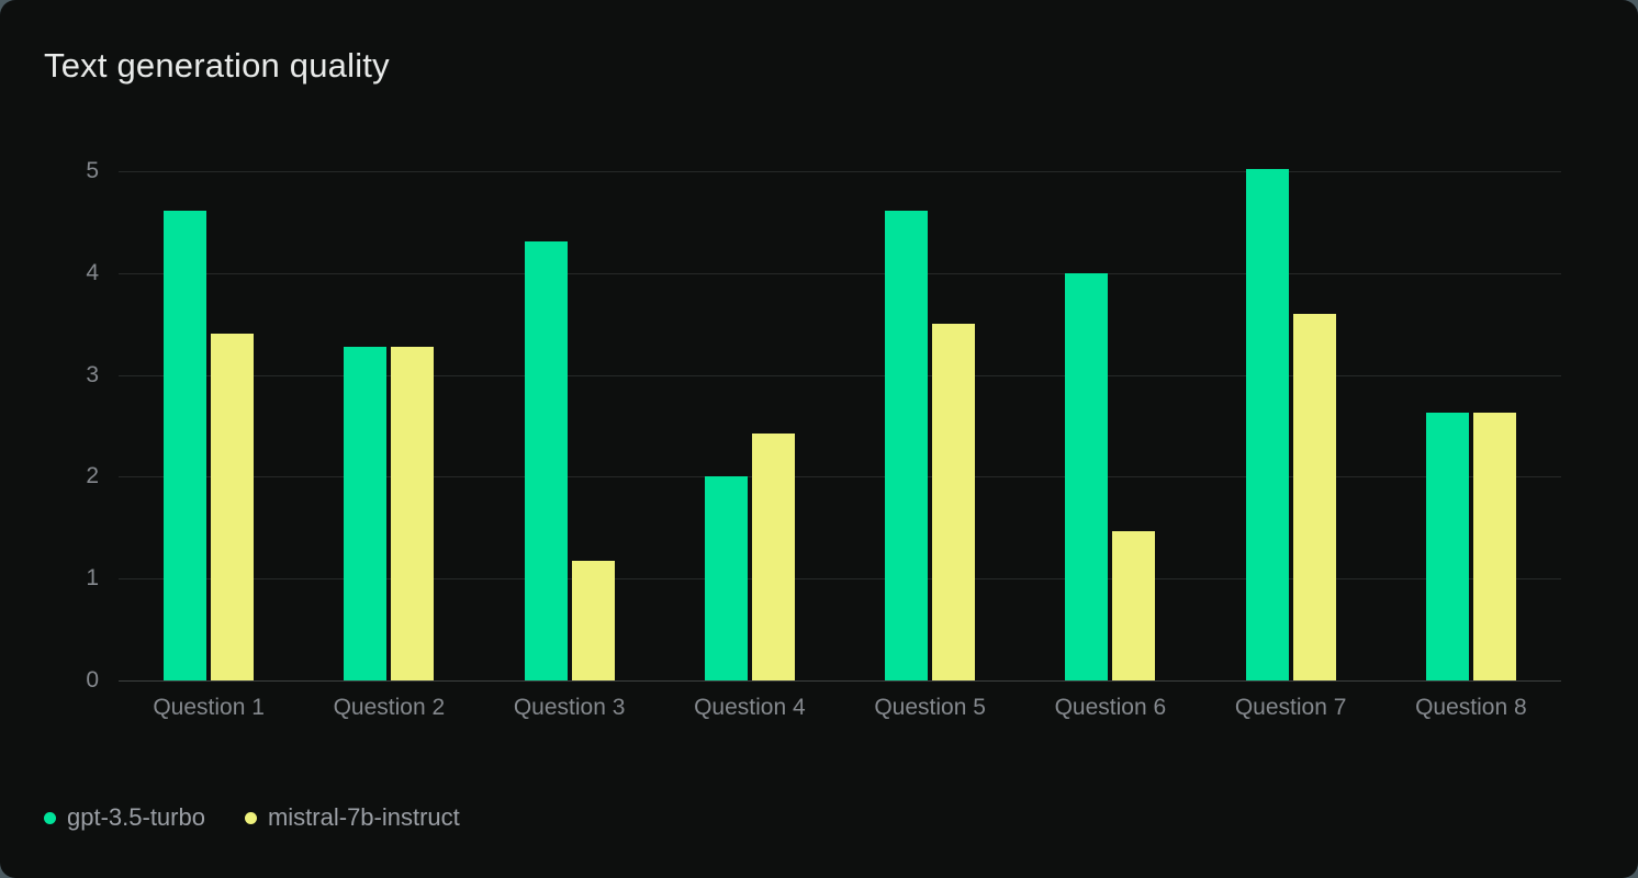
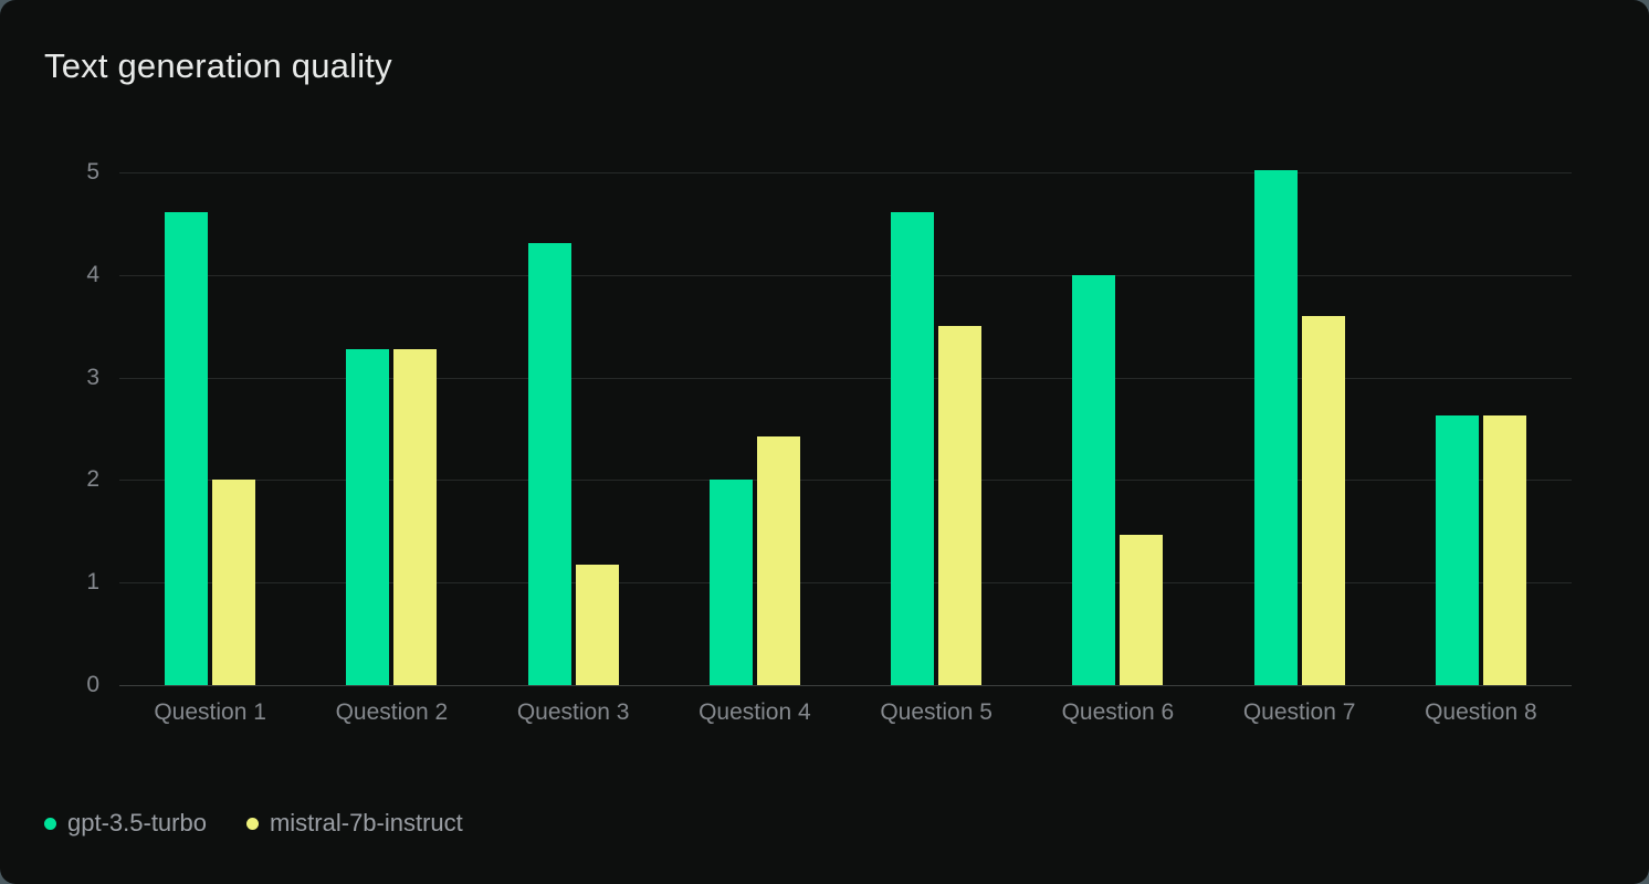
mistral-7b-instruct/Question 1: 3.4 -> 2.0
